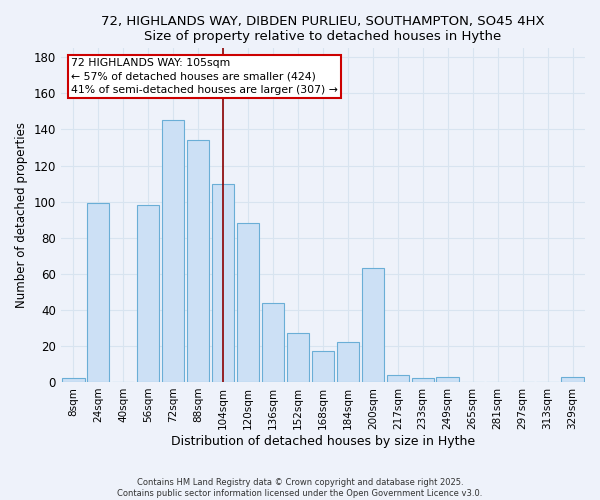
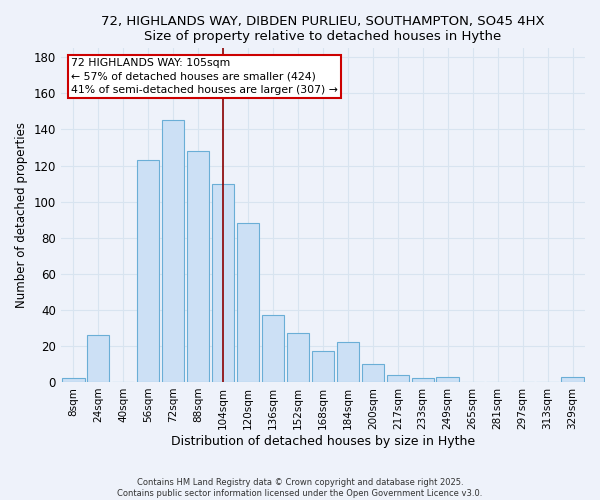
24sqm: 99 -> 26
56sqm: 98 -> 123
88sqm: 134 -> 128
136sqm: 44 -> 37
200sqm: 63 -> 10
